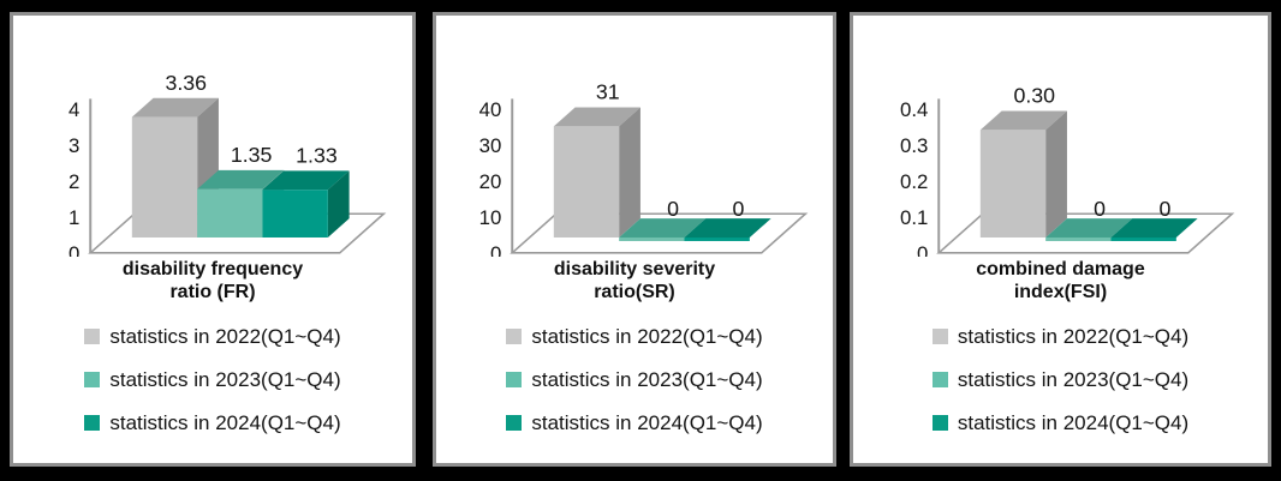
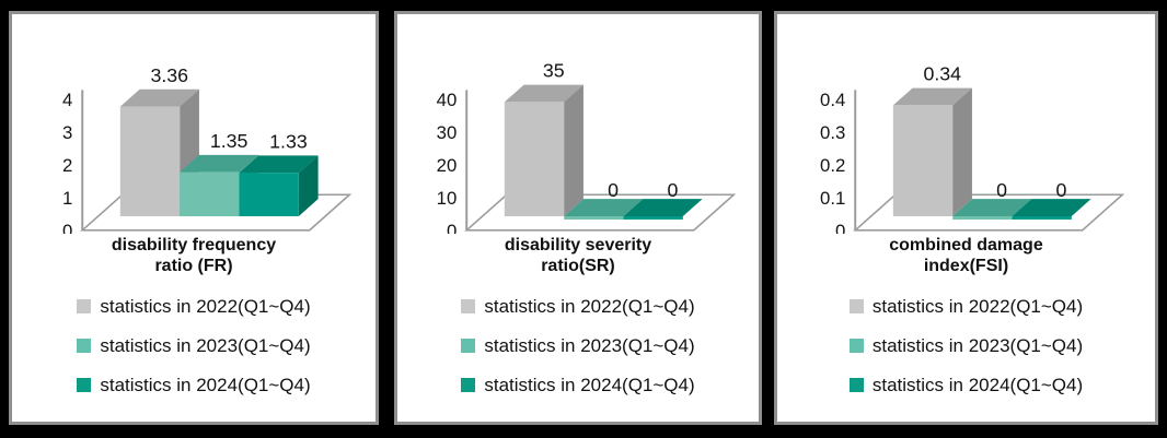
disability severity ratio(SR)/statistics in 2022(Q1~Q4): 31 -> 35
combined damage index(FSI)/statistics in 2022(Q1~Q4): 0.30 -> 0.34
